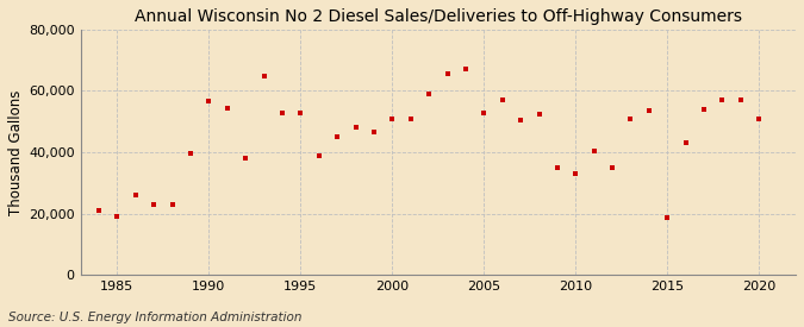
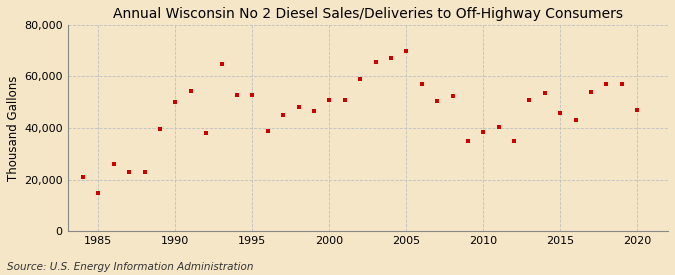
1985: 19,000 -> 15,000
1990: 56,500 -> 50,000
2005: 53,000 -> 70,000
2010: 33,000 -> 38,500
2015: 18,500 -> 46,000
2020: 51,000 -> 47,000
